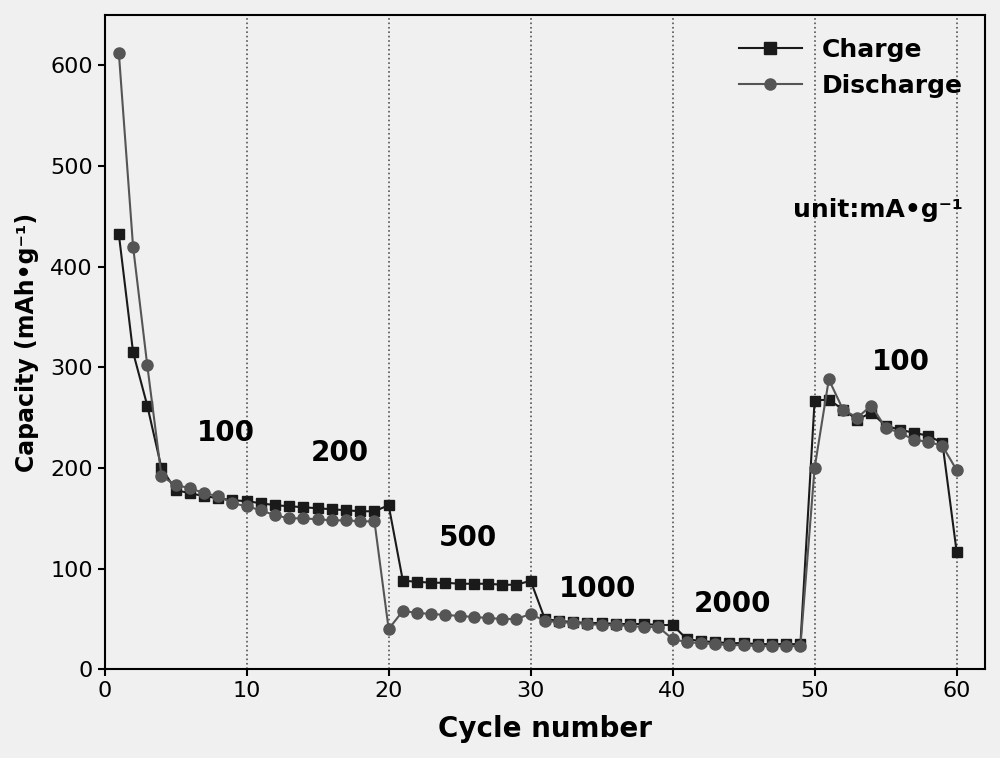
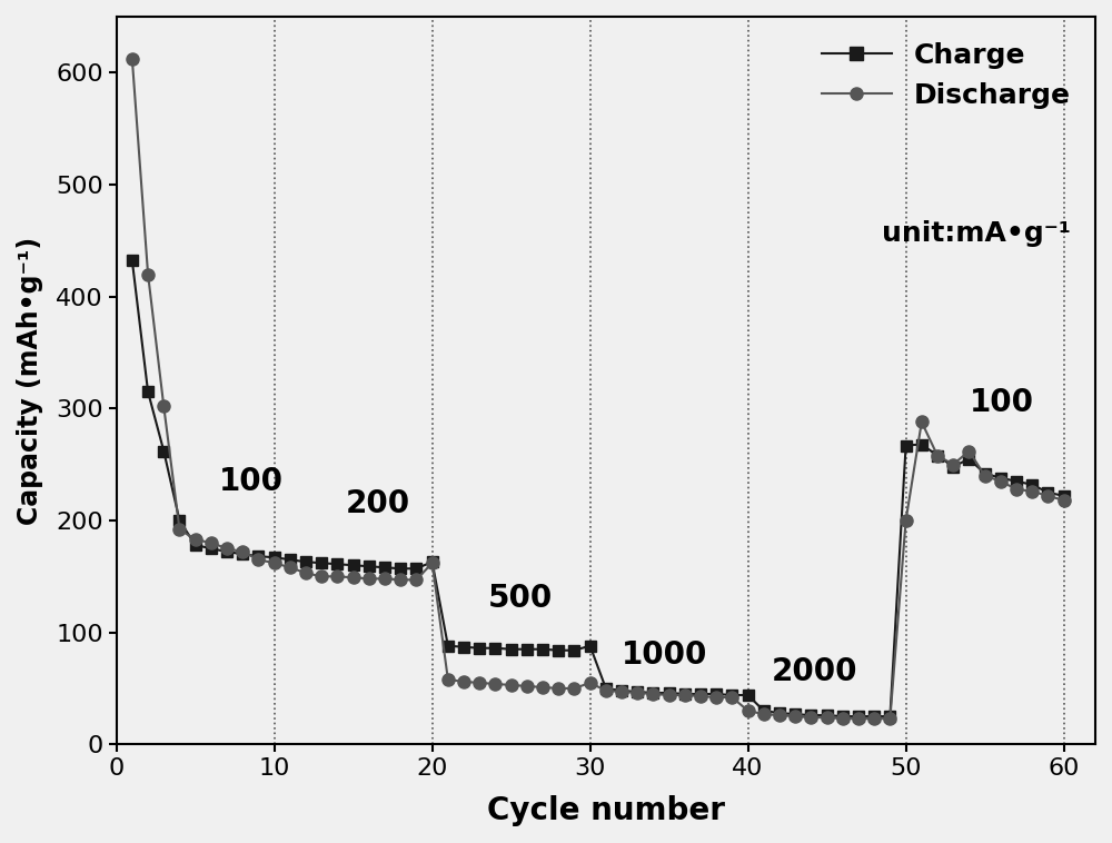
Discharge/20: 40 -> 162
Charge/60: 117 -> 222
Discharge/60: 198 -> 218
